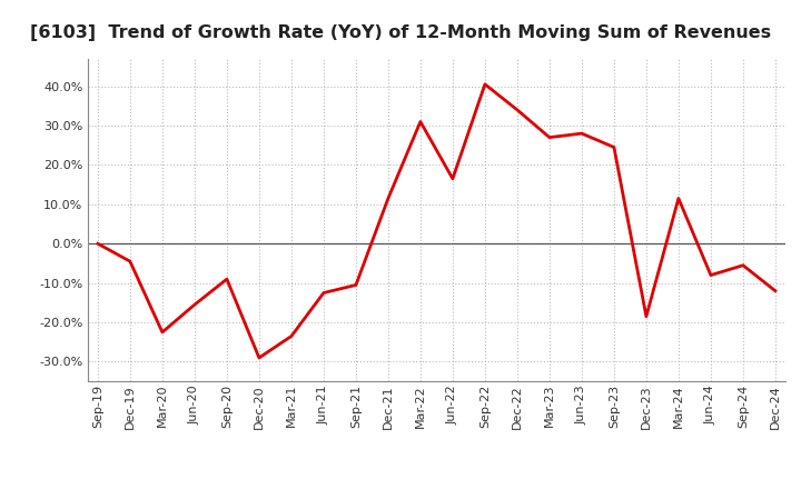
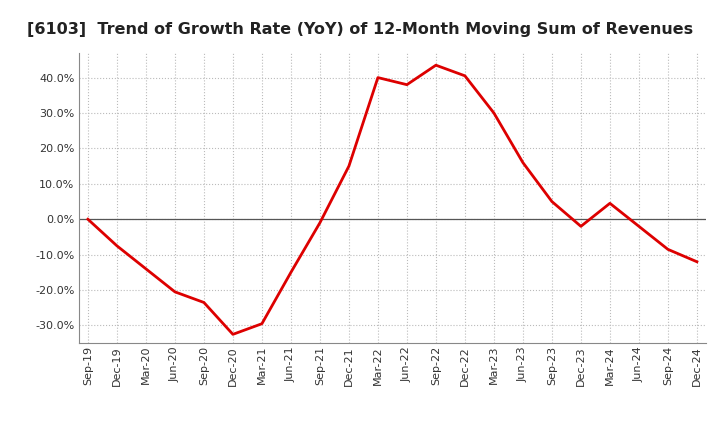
Dec-19: -4.5% -> -7.5%
Mar-20: -22.5% -> -14.0%
Jun-20: -15.5% -> -20.5%
Sep-20: -9.0% -> -23.5%
Dec-20: -29.0% -> -32.5%
Mar-21: -23.5% -> -29.5%
Jun-21: -12.5% -> -15.0%
Sep-21: -10.5% -> -1.0%
Dec-21: 11.5% -> 15.0%
Mar-22: 31.0% -> 40.0%
Jun-22: 16.5% -> 38.0%
Sep-22: 40.5% -> 43.5%
Dec-22: 34.0% -> 40.5%
Mar-23: 27.0% -> 30.0%
Jun-23: 28.0% -> 16.0%
Sep-23: 24.5% -> 5.0%
Dec-23: -18.5% -> -2.0%
Mar-24: 11.5% -> 4.5%
Jun-24: -8.0% -> -2.0%
Sep-24: -5.5% -> -8.5%
